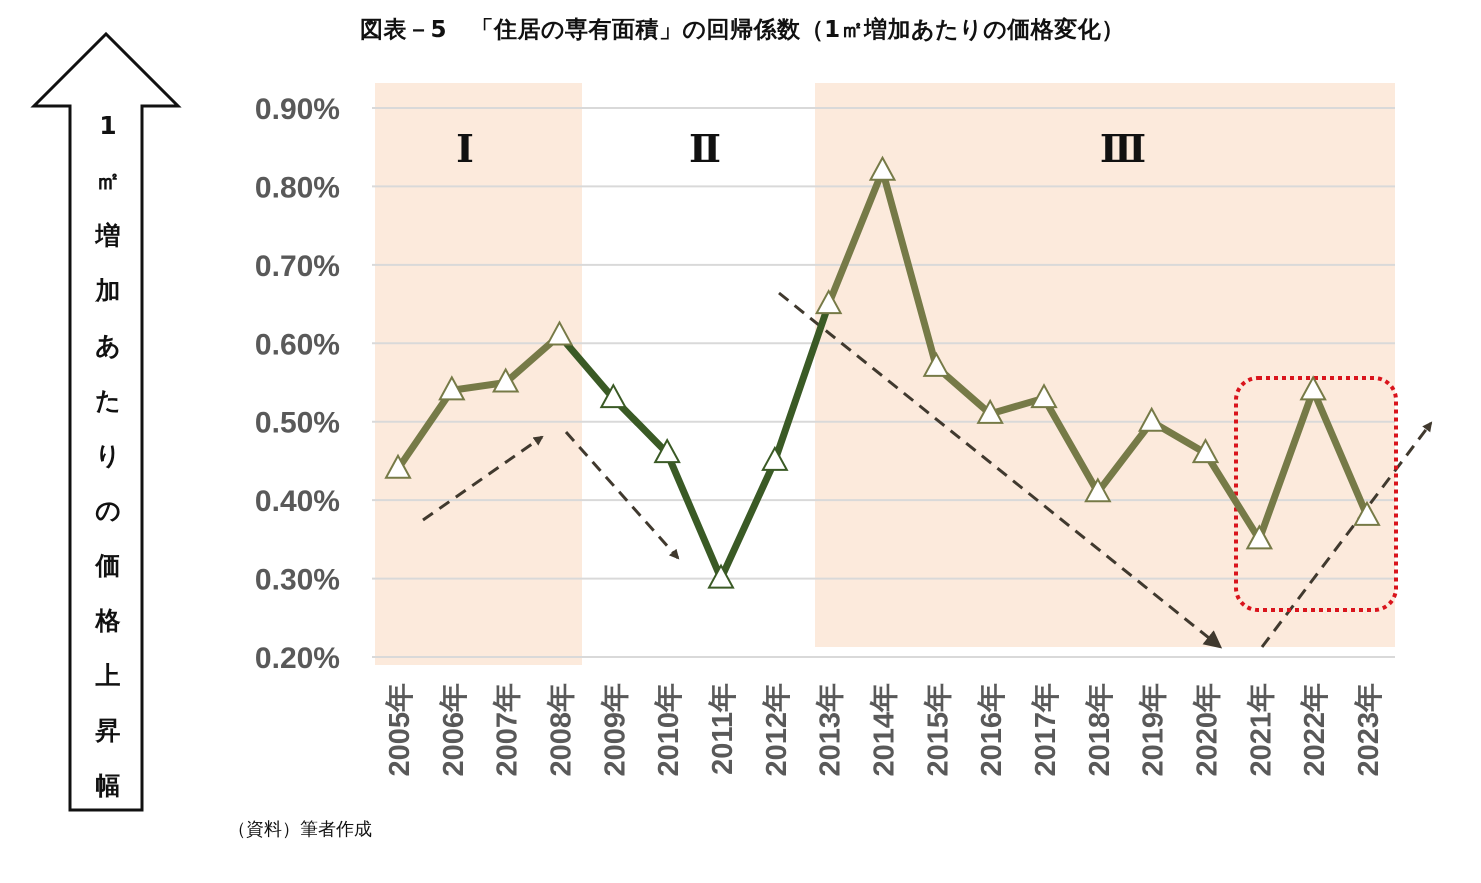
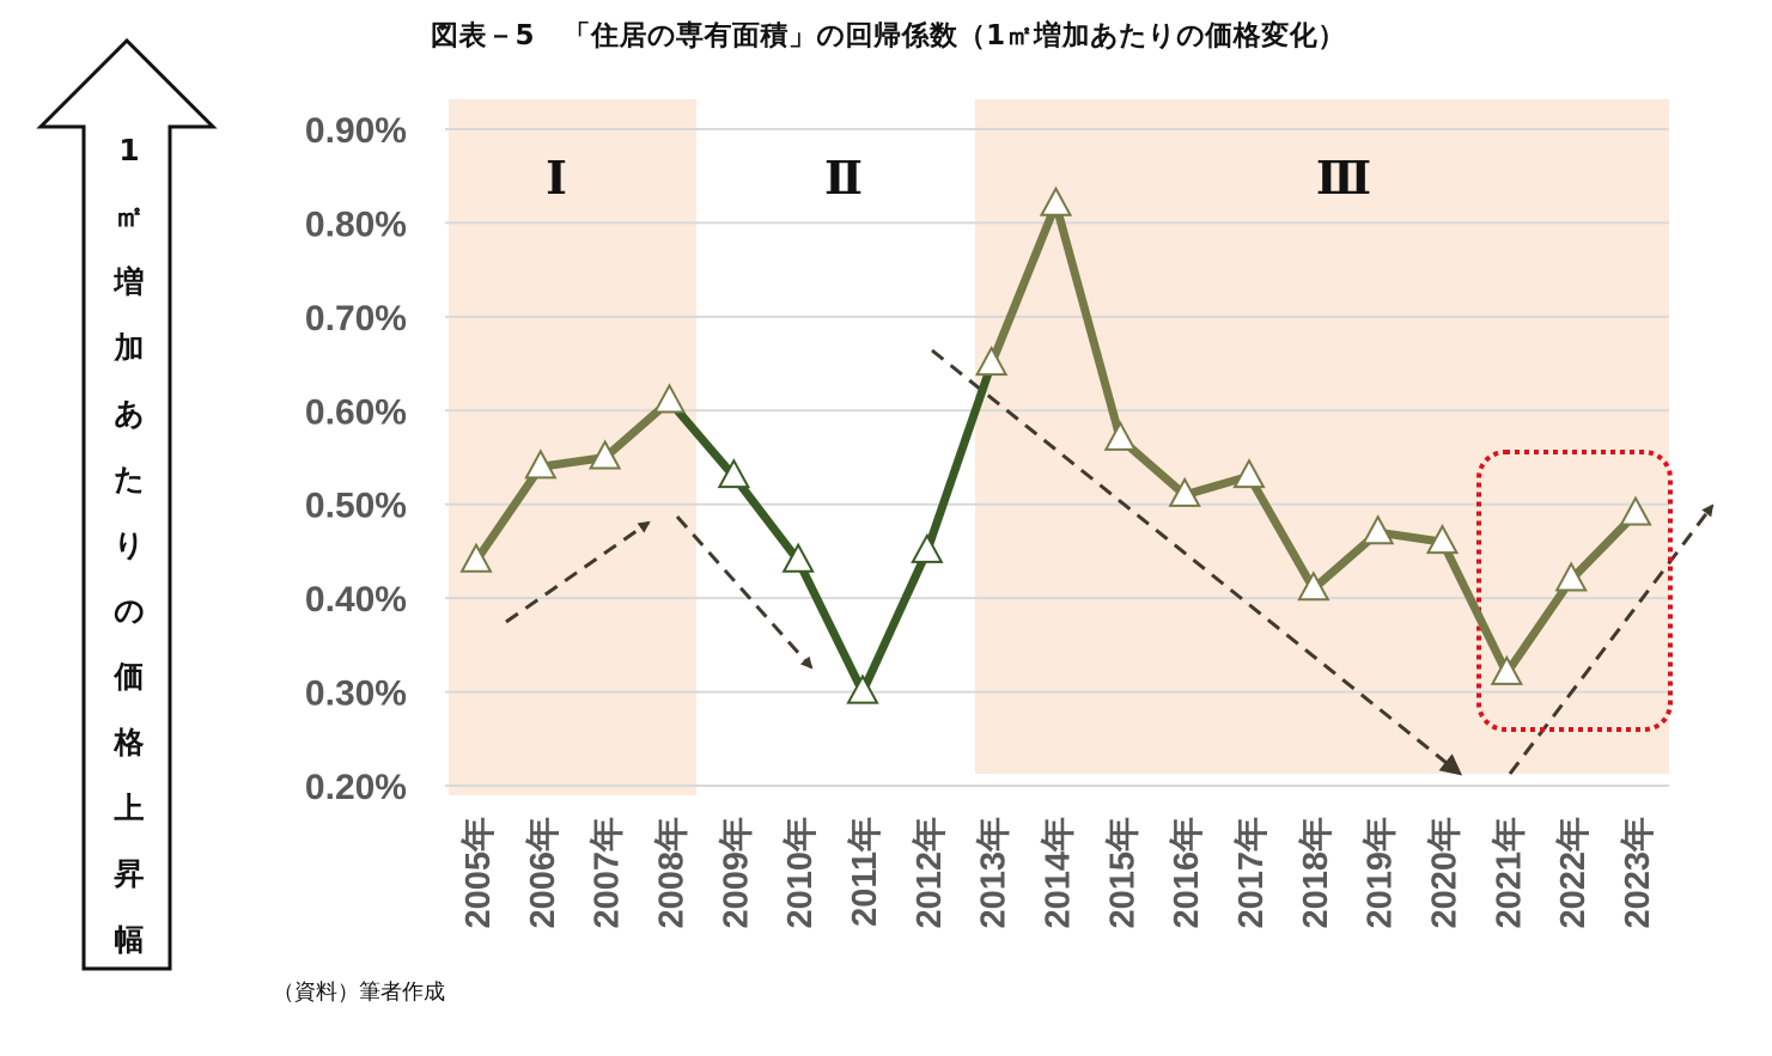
2010年: 0.46% -> 0.44%
2019年: 0.50% -> 0.47%
2021年: 0.35% -> 0.32%
2022年: 0.54% -> 0.42%
2023年: 0.38% -> 0.49%
